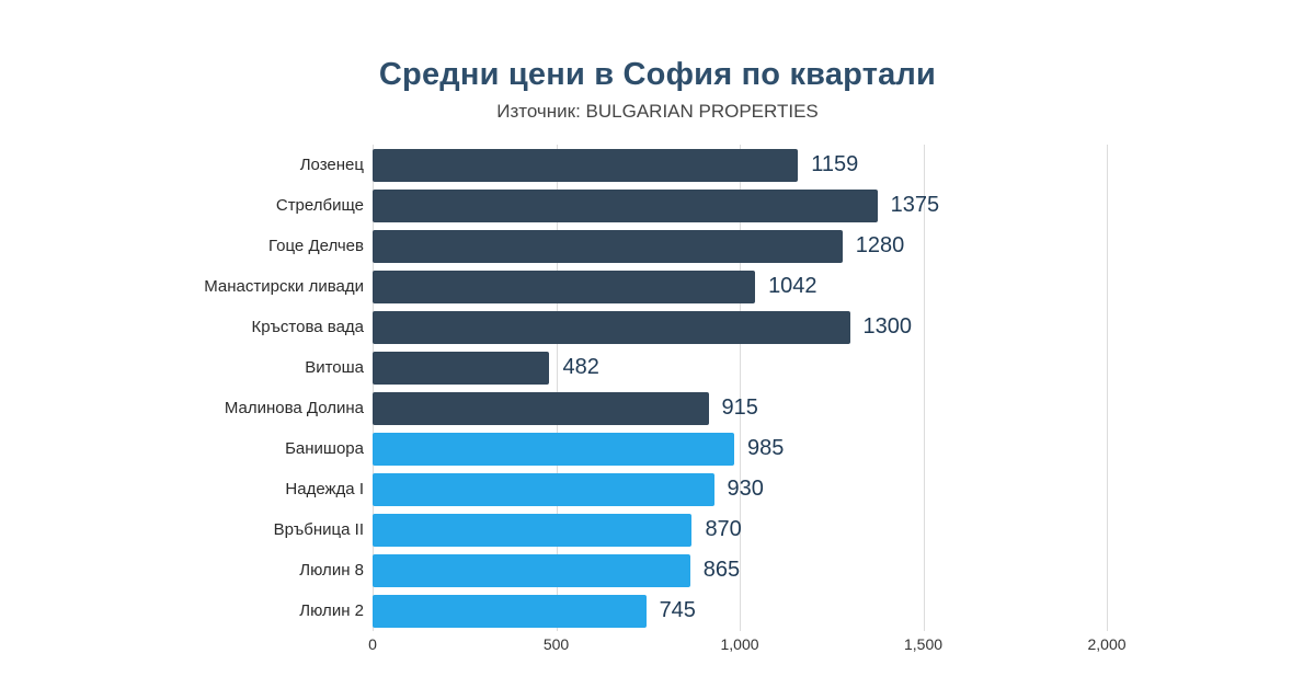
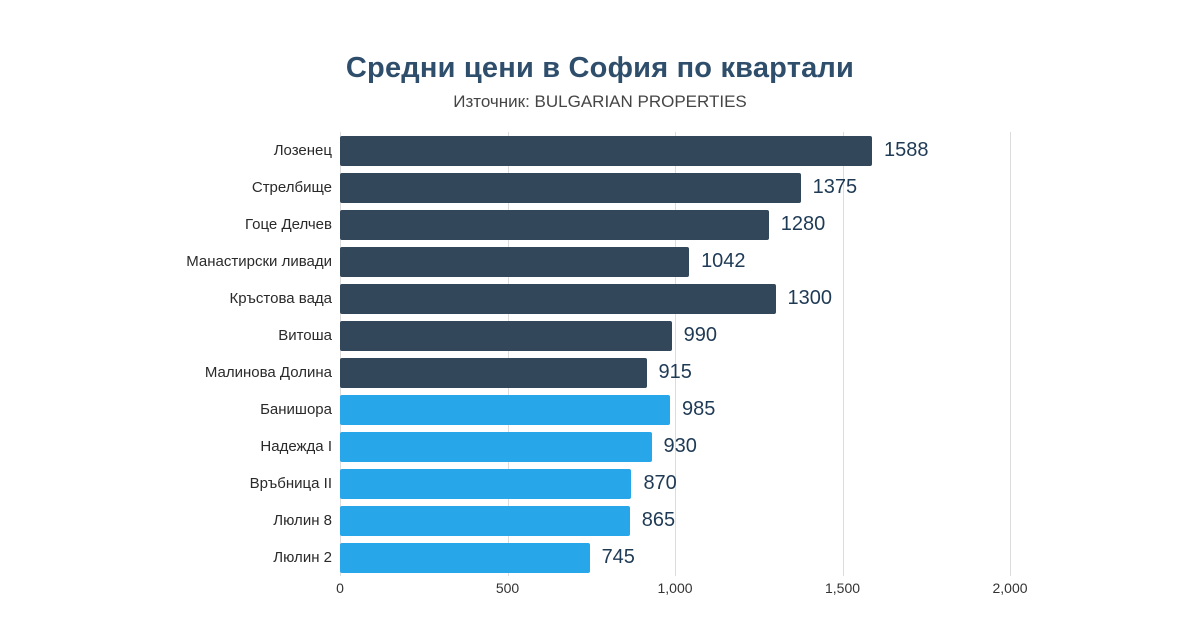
Лозенец: 1159 -> 1588
Витоша: 482 -> 990
